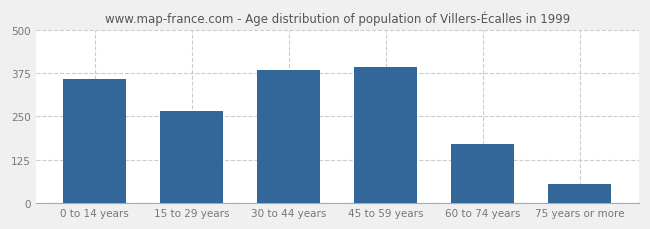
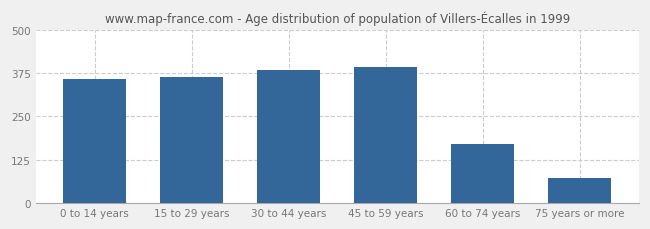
15 to 29 years: 265 -> 365
75 years or more: 55 -> 72
